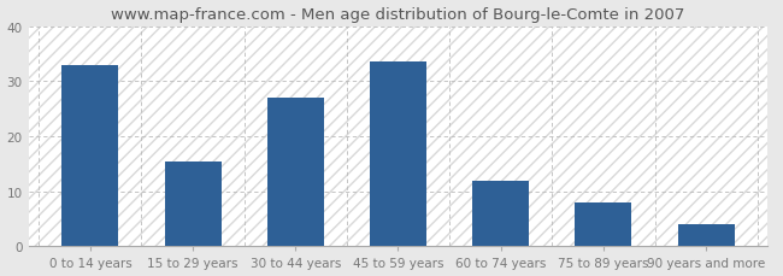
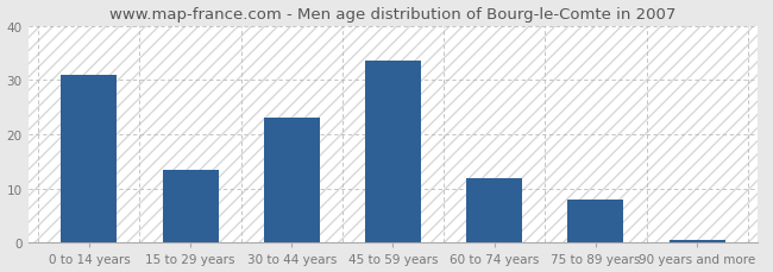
0 to 14 years: 33.0 -> 31.0
15 to 29 years: 15.5 -> 13.5
30 to 44 years: 27.0 -> 23.0
90 years and more: 4.0 -> 0.5
